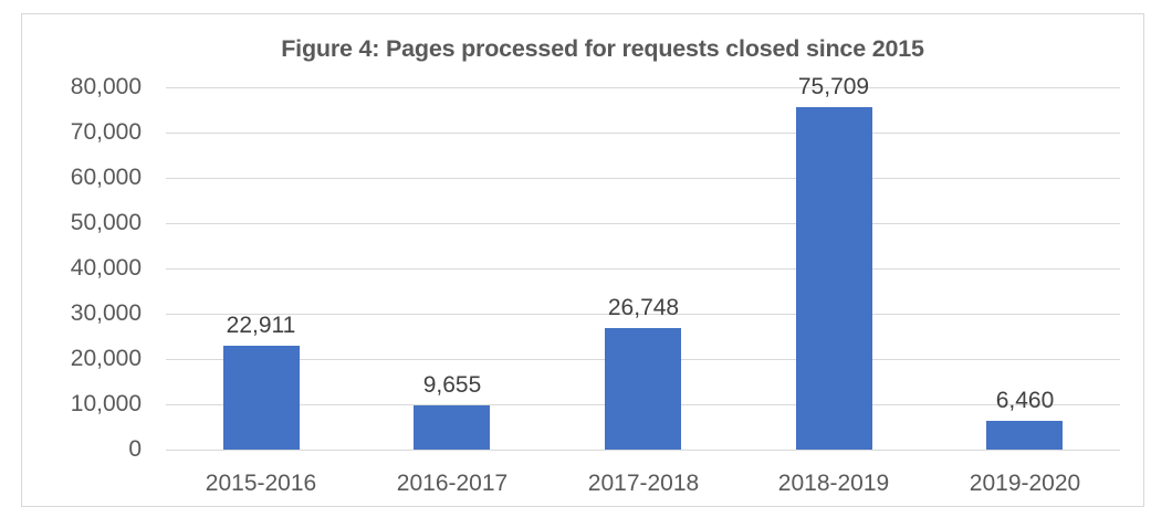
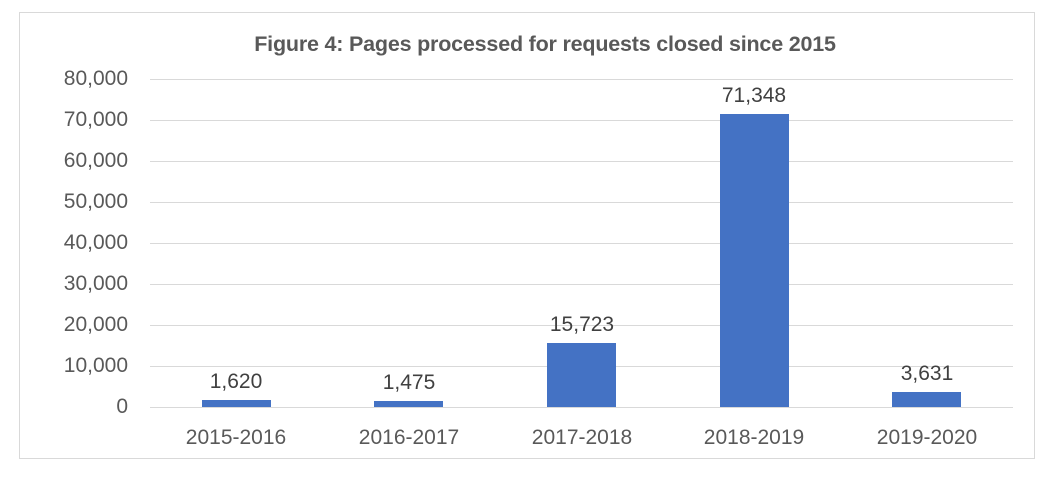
2015-2016: 22,911 -> 1,620
2016-2017: 9,655 -> 1,475
2017-2018: 26,748 -> 15,723
2018-2019: 75,709 -> 71,348
2019-2020: 6,460 -> 3,631
